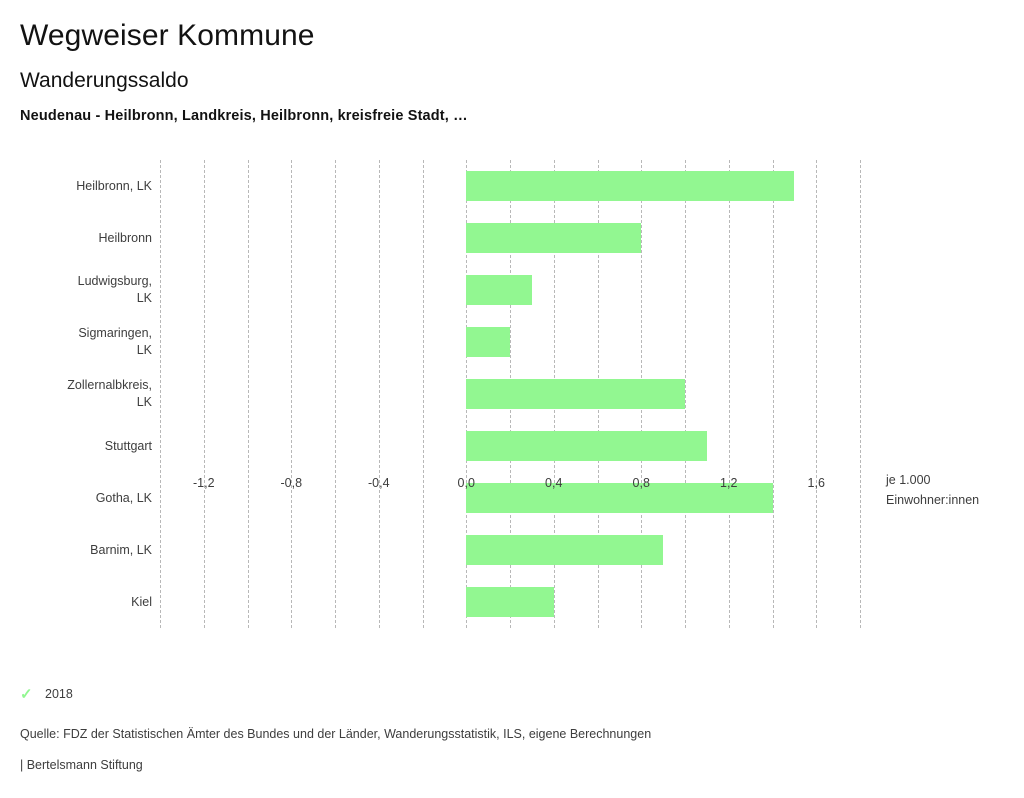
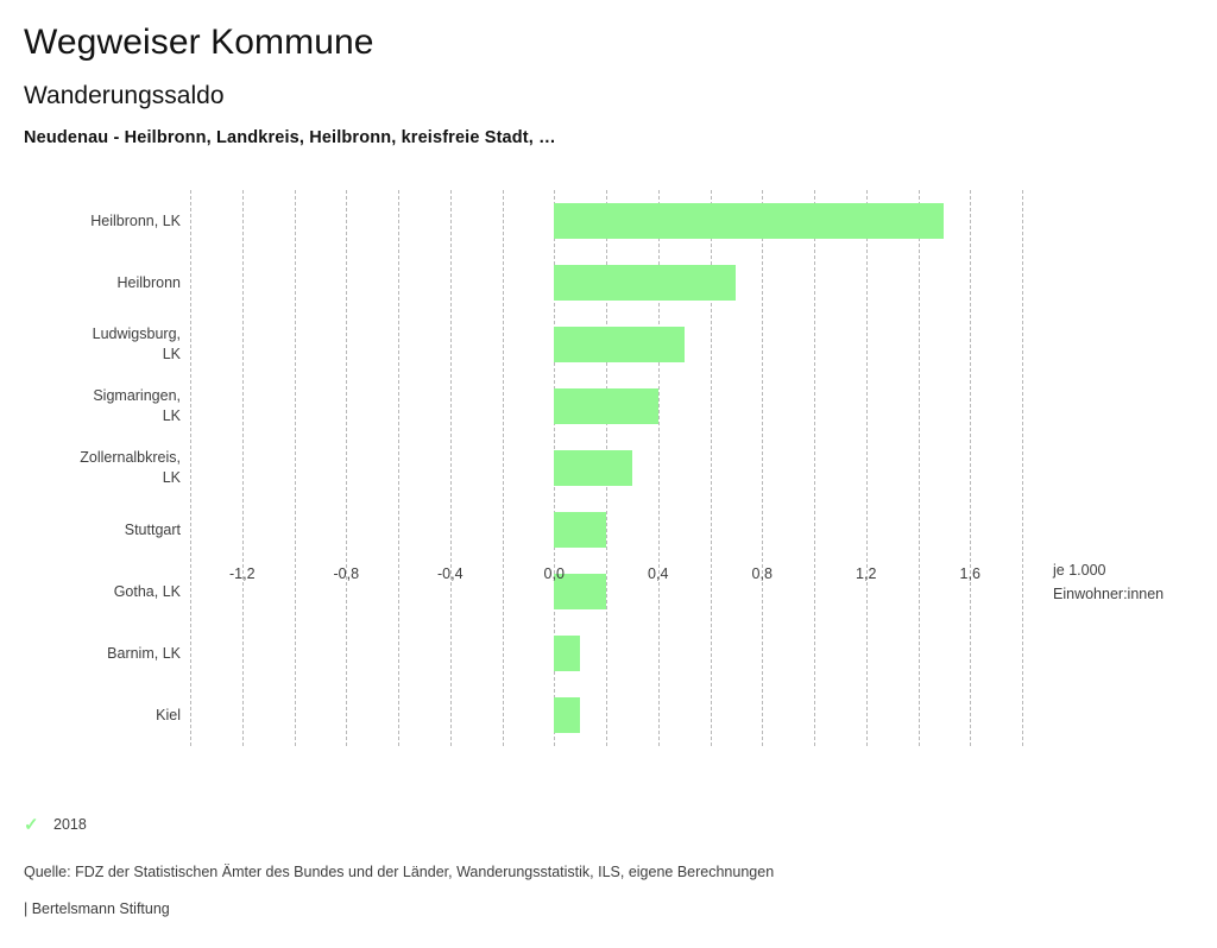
Heilbronn: 0,8 -> 0,7
Ludwigsburg, LK: 0,3 -> 0,5
Sigmaringen, LK: 0,2 -> 0,4
Zollernalbkreis, LK: 1,0 -> 0,3
Stuttgart: 1,1 -> 0,2
Gotha, LK: 1,4 -> 0,2
Barnim, LK: 0,9 -> 0,1
Kiel: 0,4 -> 0,1
